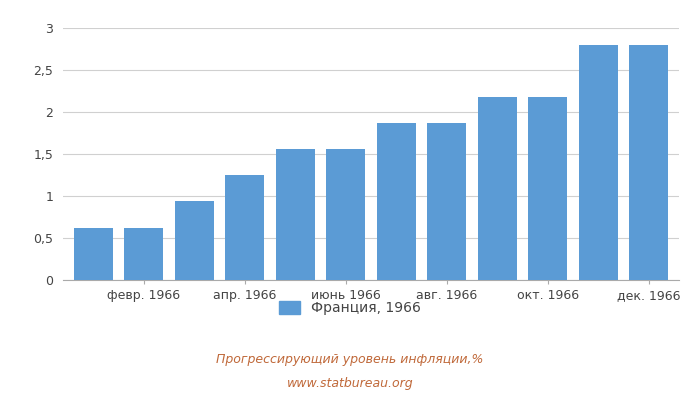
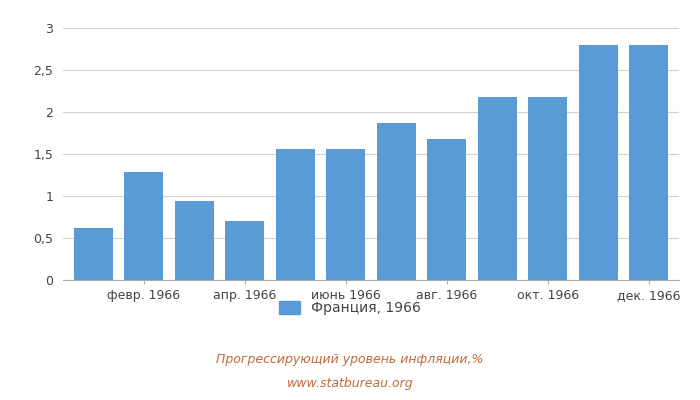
февр. 1966: 0,62 -> 1,28
апр. 1966: 1,25 -> 0,70
авг. 1966: 1,87 -> 1,68
